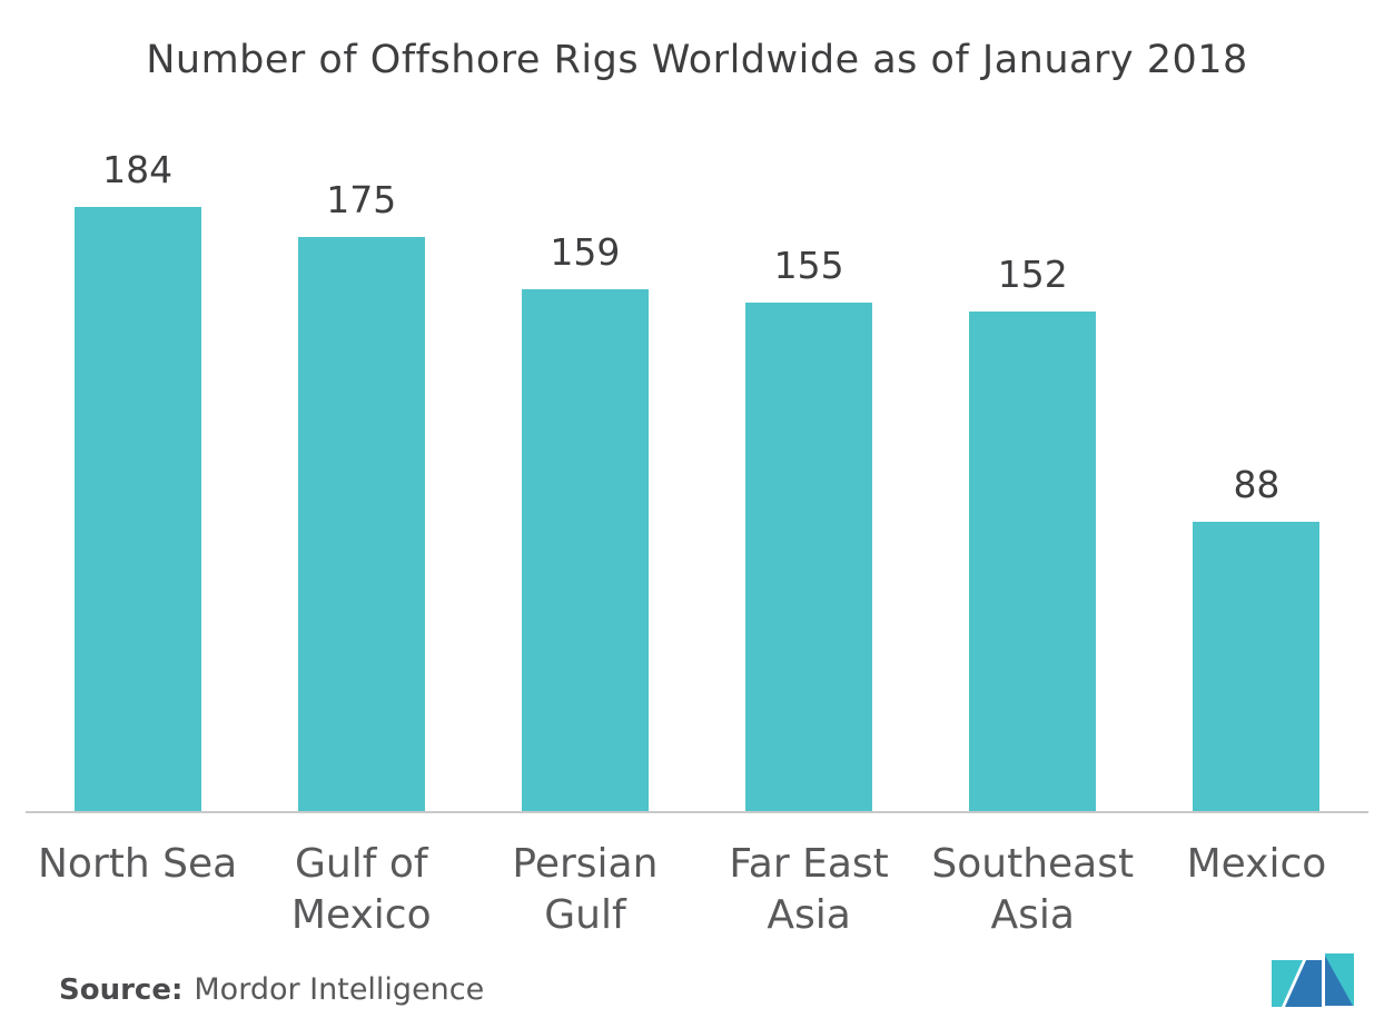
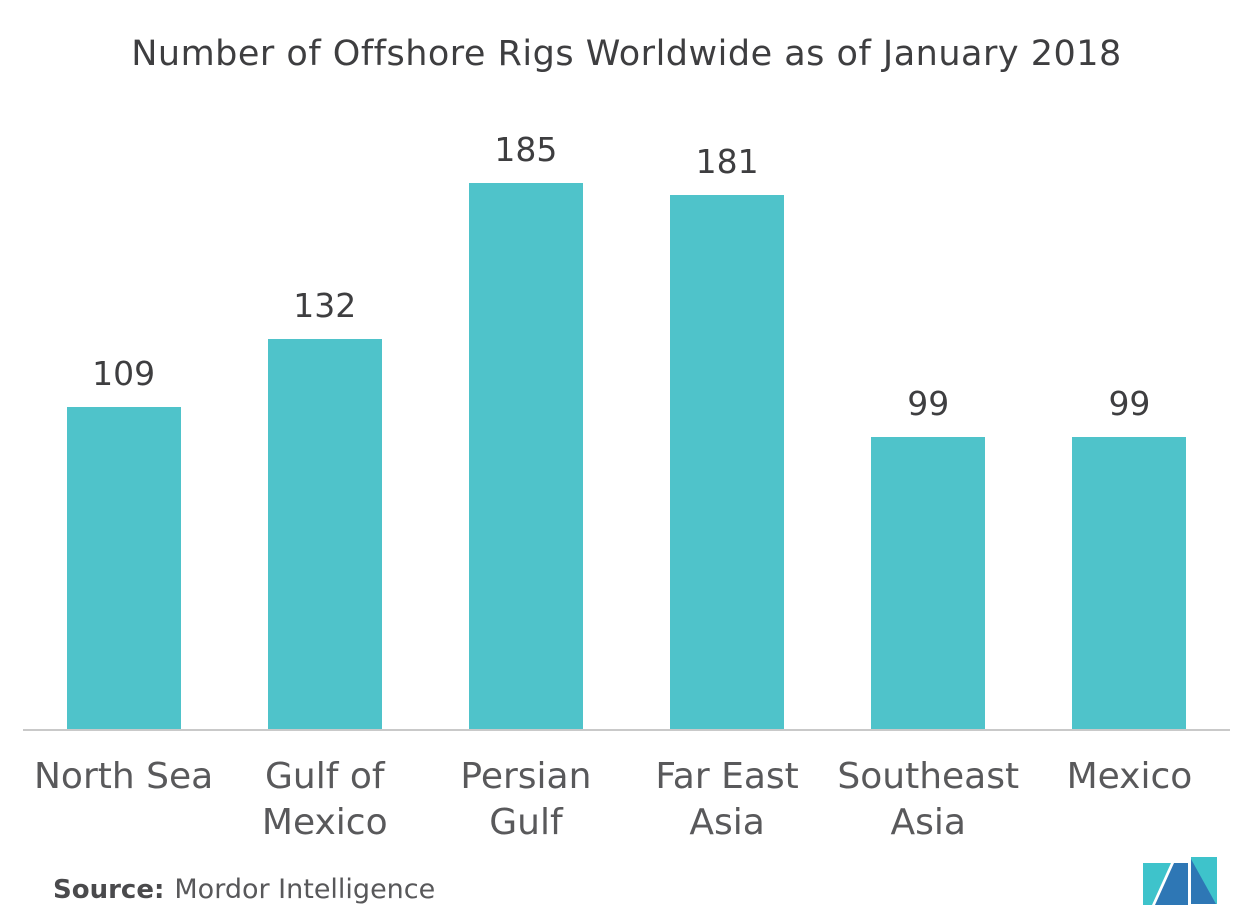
North Sea: 184 -> 109
Gulf of Mexico: 175 -> 132
Persian Gulf: 159 -> 185
Far East Asia: 155 -> 181
Southeast Asia: 152 -> 99
Mexico: 88 -> 99
